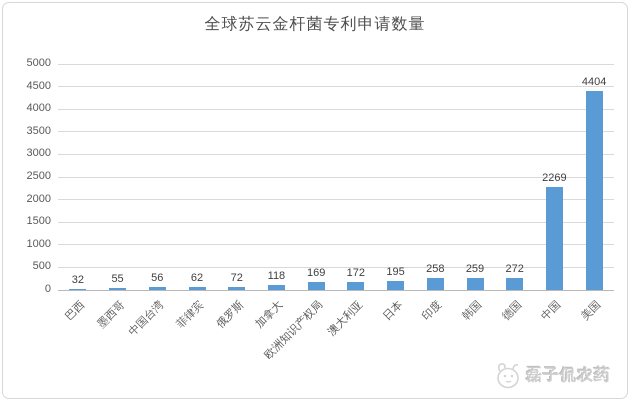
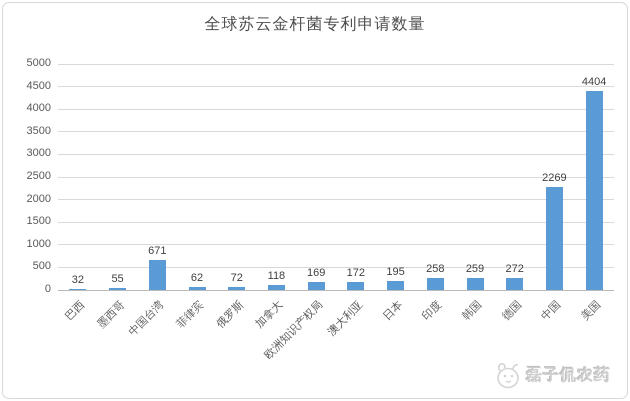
中国台湾: 56 -> 671
